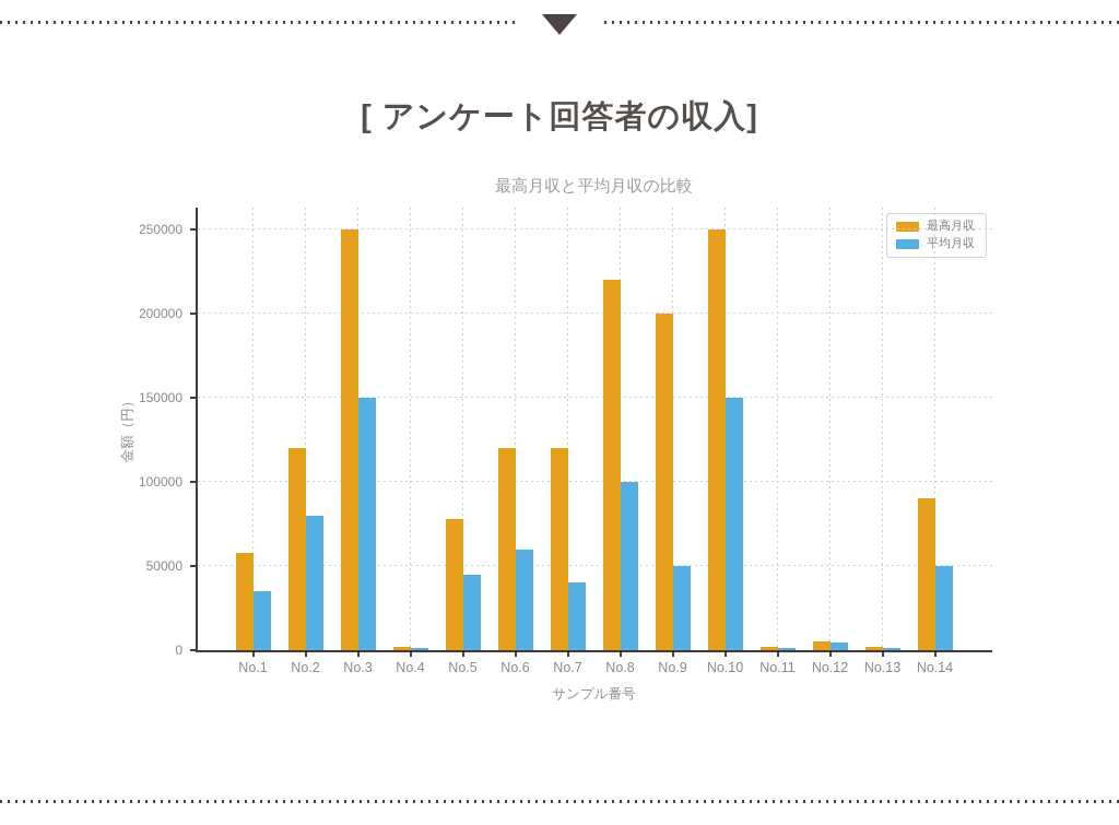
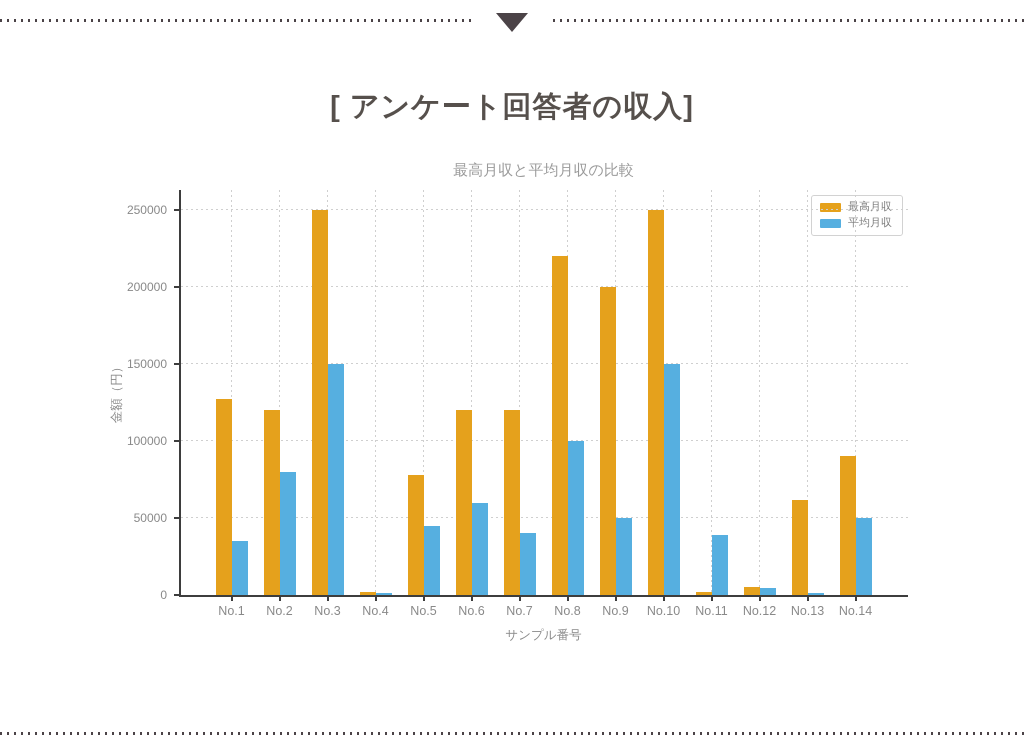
最高月収/No.1: 58000 -> 127000
平均月収/No.11: 2000 -> 39000
最高月収/No.13: 2000 -> 62000
